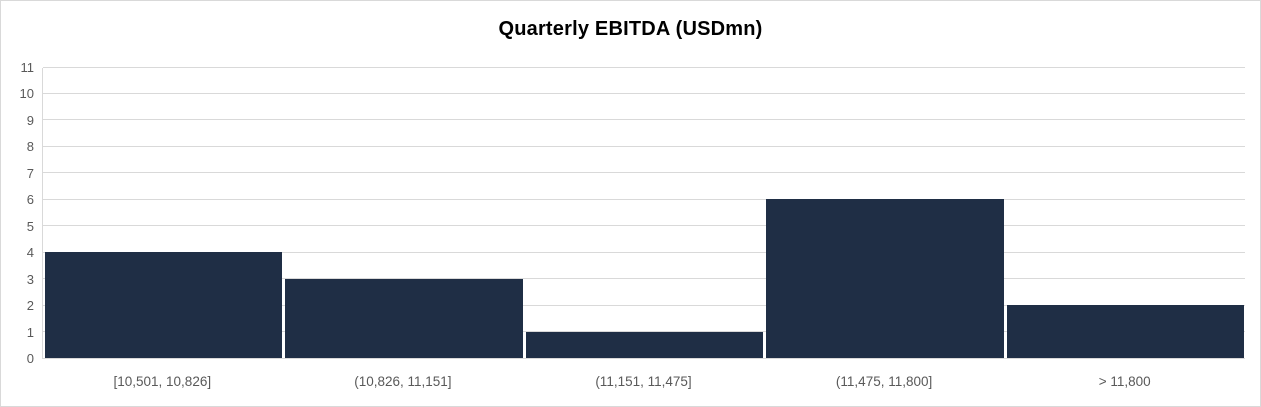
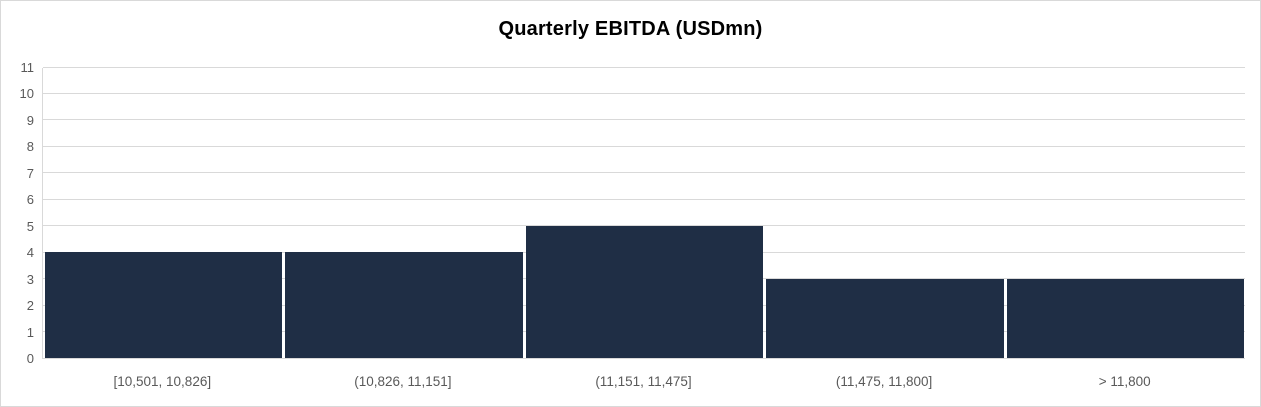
(10,826, 11,151]: 3 -> 4
(11,151, 11,475]: 1 -> 5
(11,475, 11,800]: 6 -> 3
> 11,800: 2 -> 3
